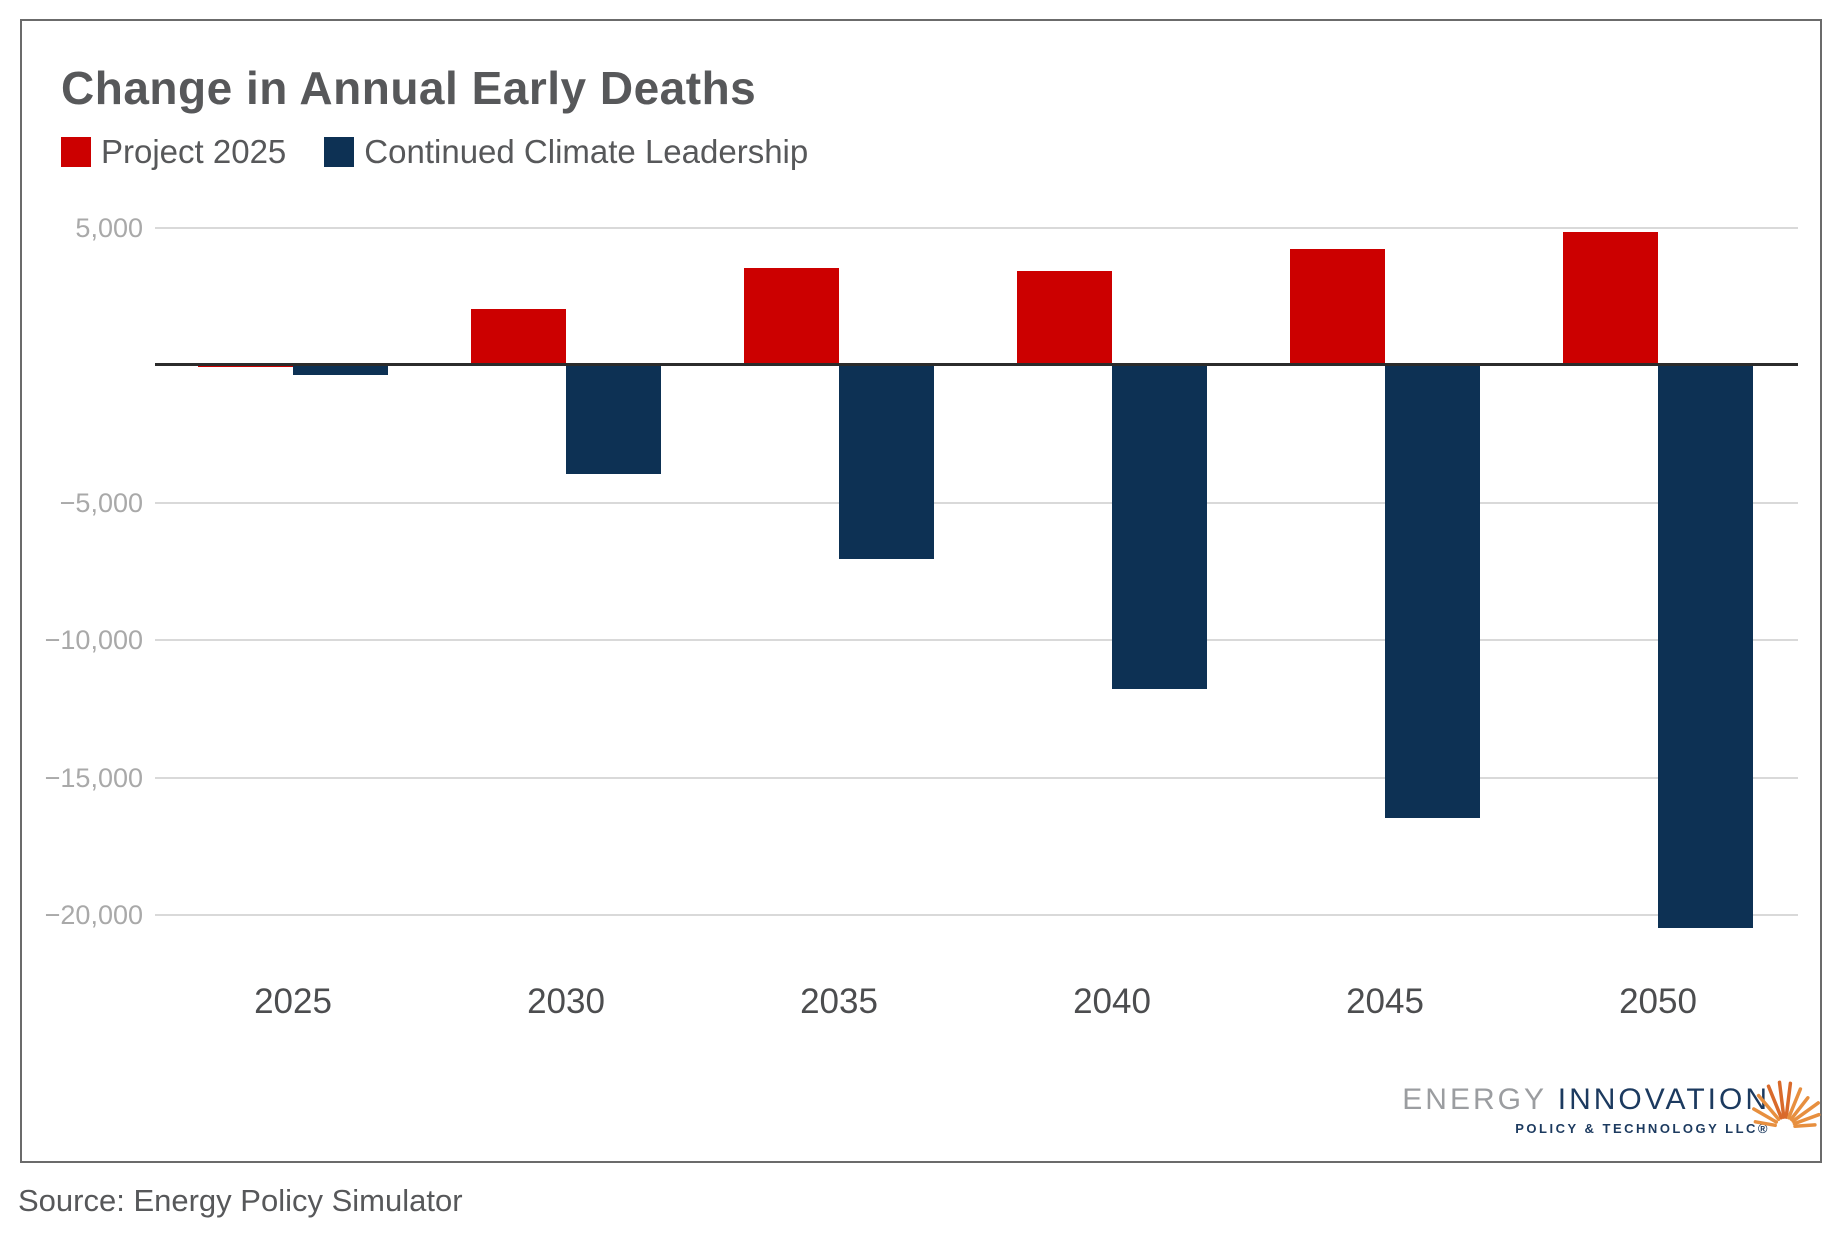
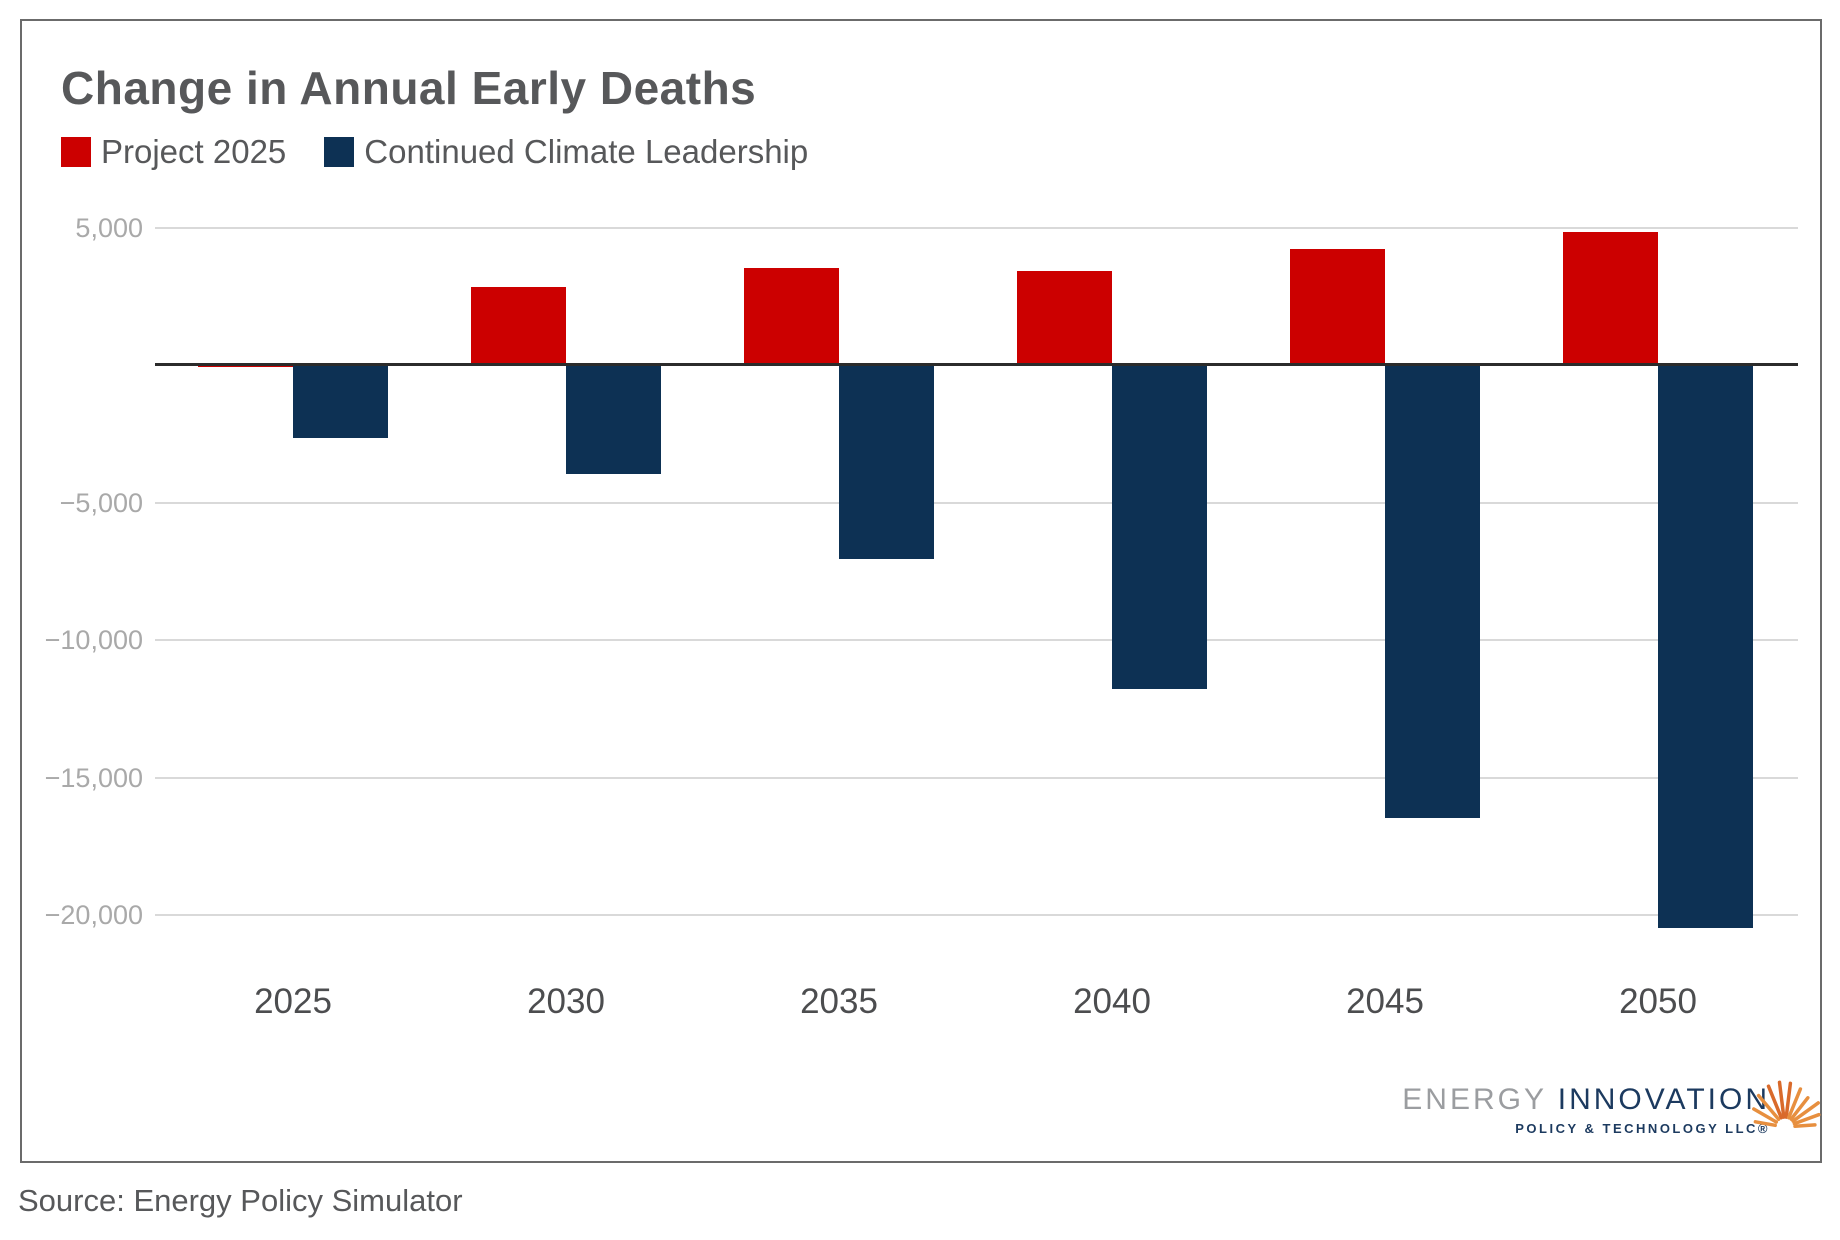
Continued Climate Leadership/2025: -400 -> -2700
Project 2025/2030: 2000 -> 2800
